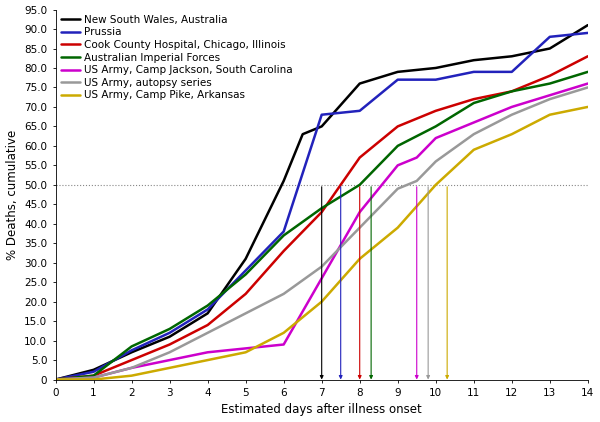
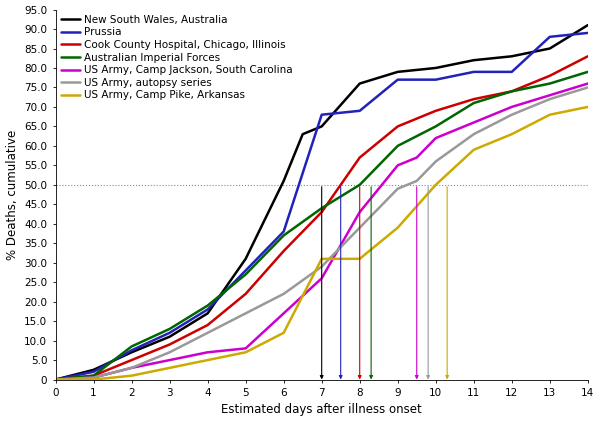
US Army, Camp Jackson, South Carolina/6: 9.0 -> 17.0
US Army, Camp Pike, Arkansas/7: 20 -> 31
